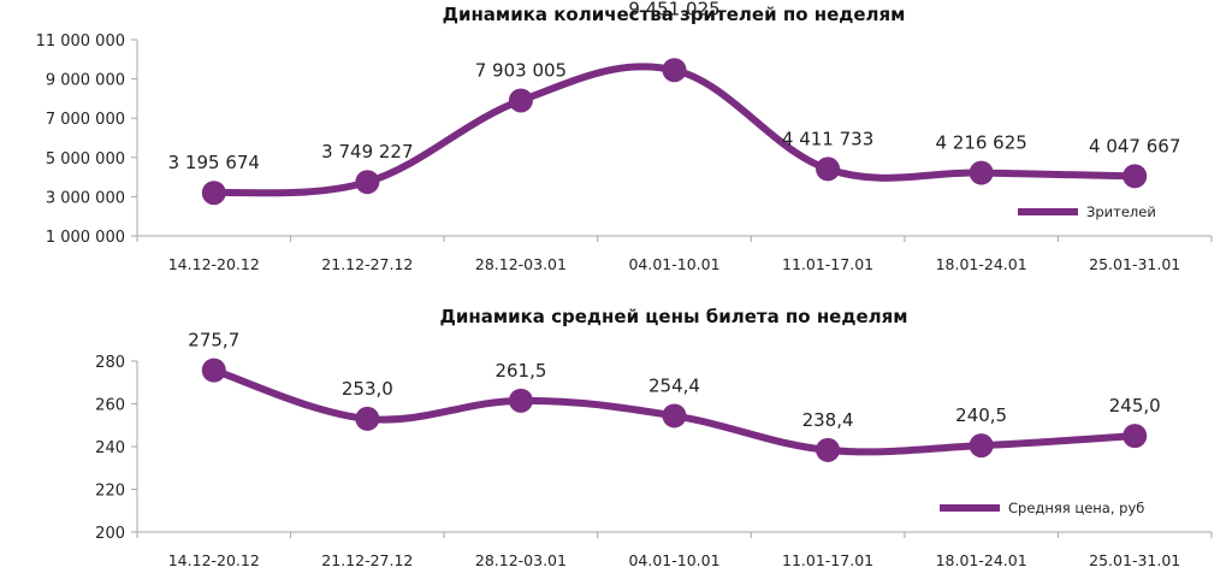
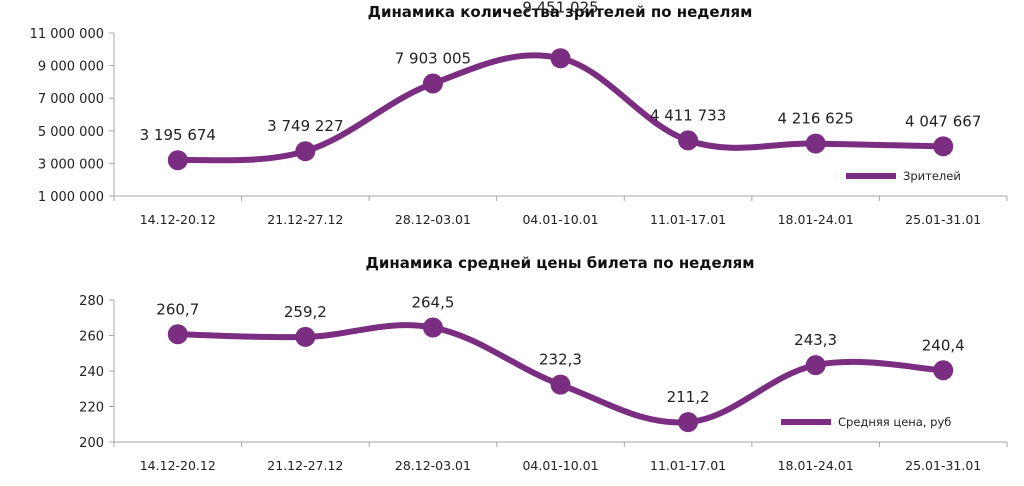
Динамика средней цены билета по неделям/14.12-20.12: 275,7 -> 260,7
Динамика средней цены билета по неделям/21.12-27.12: 253,0 -> 259,2
Динамика средней цены билета по неделям/28.12-03.01: 261,5 -> 264,5
Динамика средней цены билета по неделям/04.01-10.01: 254,4 -> 232,3
Динамика средней цены билета по неделям/11.01-17.01: 238,4 -> 211,2
Динамика средней цены билета по неделям/18.01-24.01: 240,5 -> 243,3
Динамика средней цены билета по неделям/25.01-31.01: 245,0 -> 240,4
